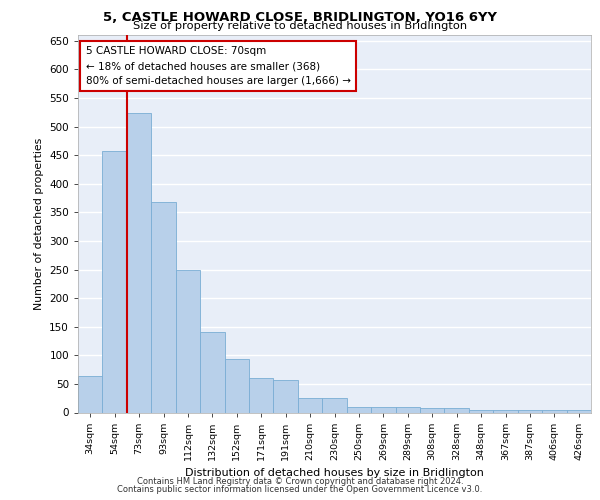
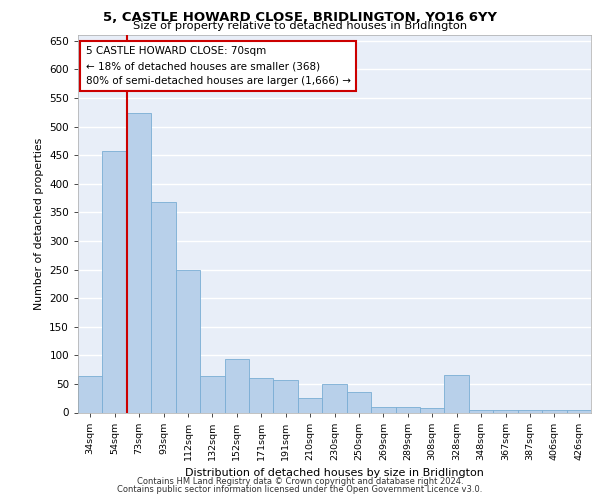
132sqm: 140 -> 64
230sqm: 25 -> 50
250sqm: 10 -> 36
328sqm: 7 -> 66
